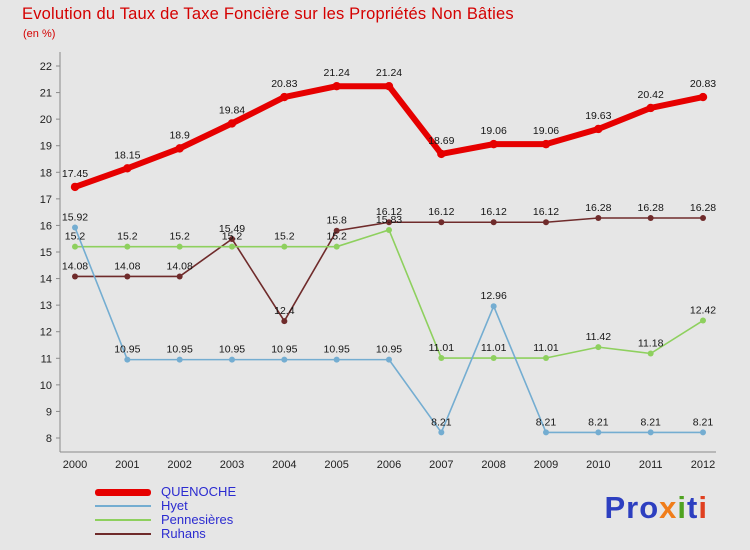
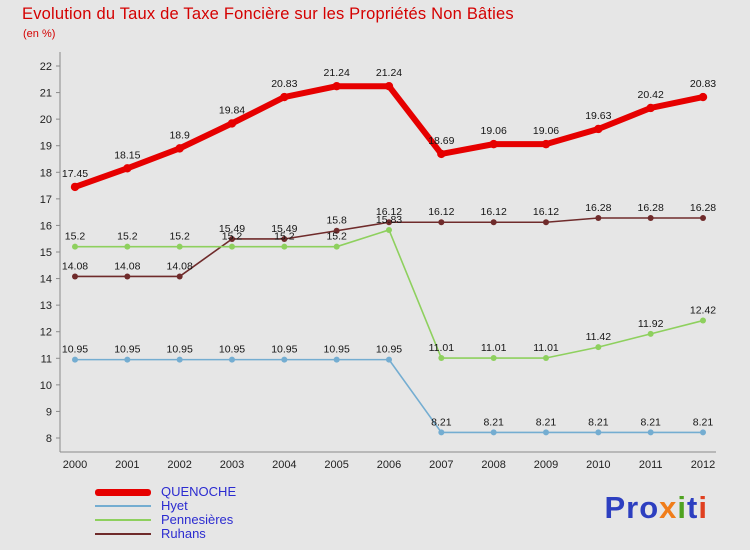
Hyet/2000: 15.92 -> 10.95
Ruhans/2004: 12.4 -> 15.49
Hyet/2008: 12.96 -> 8.21
Pennesières/2011: 11.18 -> 11.92
